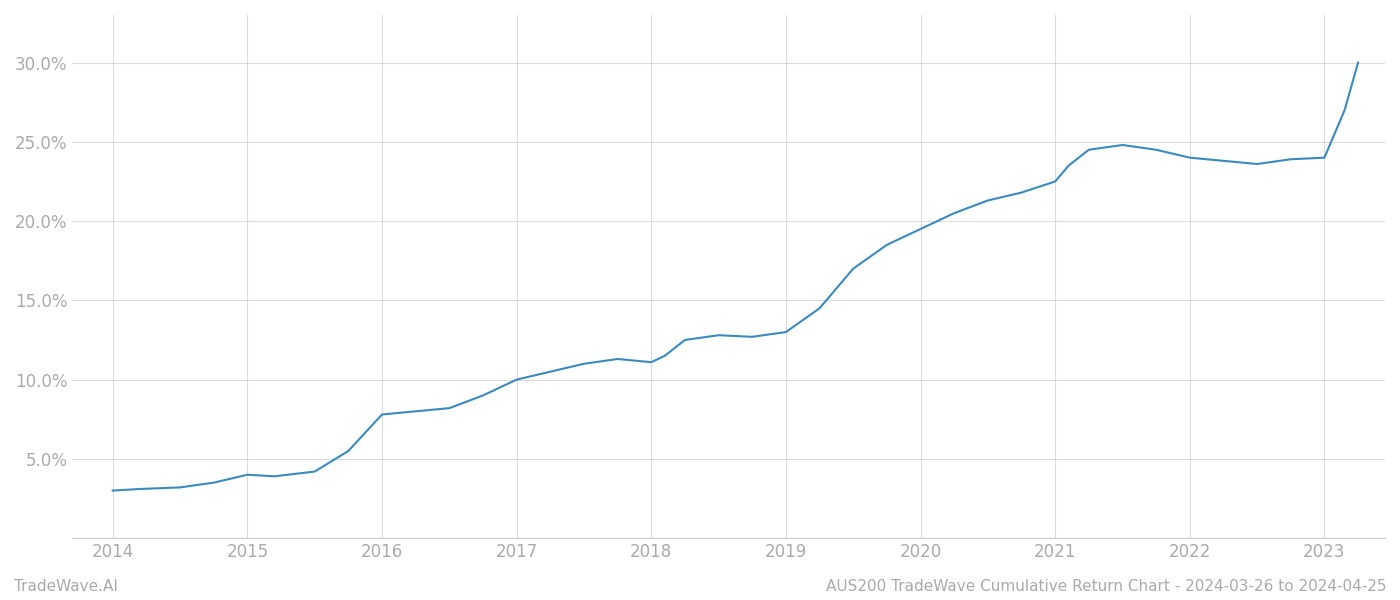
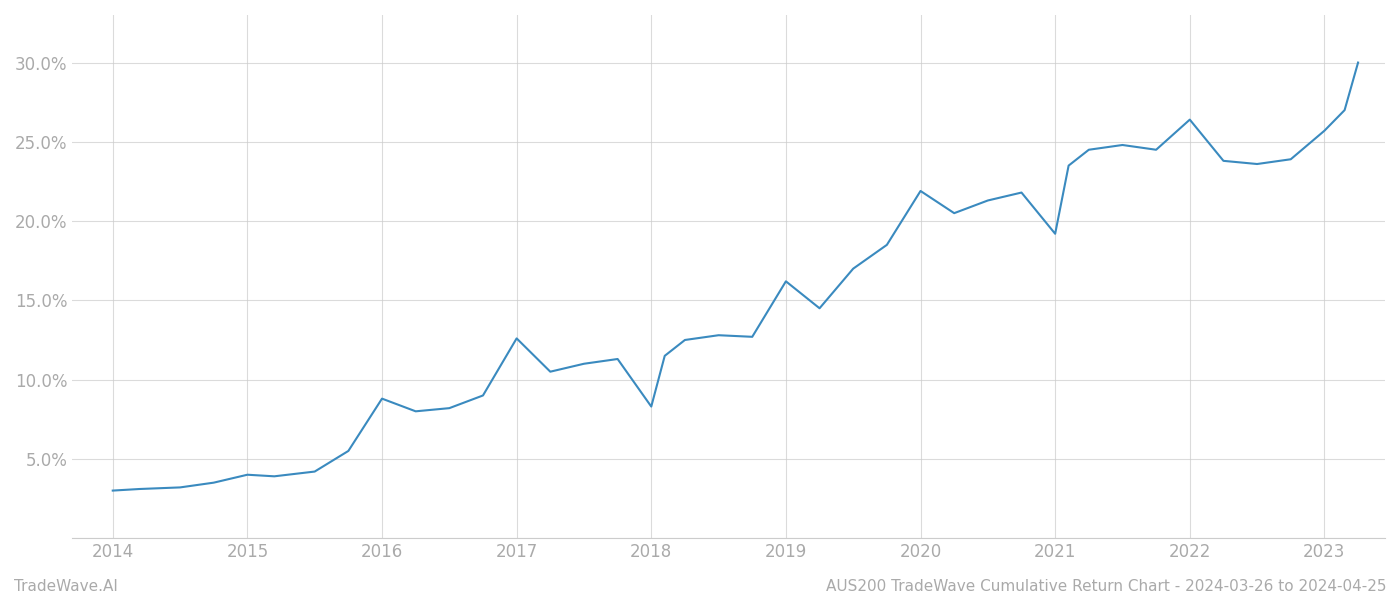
2016: 7.8% -> 8.8%
2017: 10.0% -> 12.6%
2018: 11.1% -> 8.3%
2019: 13.0% -> 16.2%
2020: 19.5% -> 21.9%
2021: 22.5% -> 19.2%
2022: 24.0% -> 26.4%
2023: 24.0% -> 25.7%
